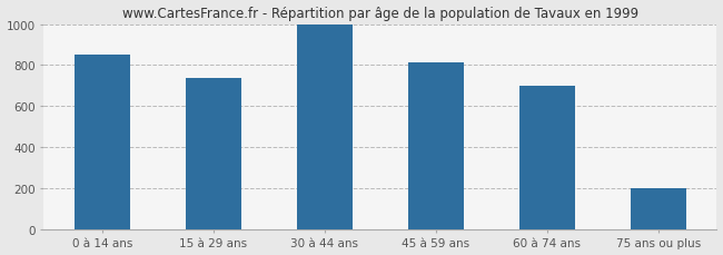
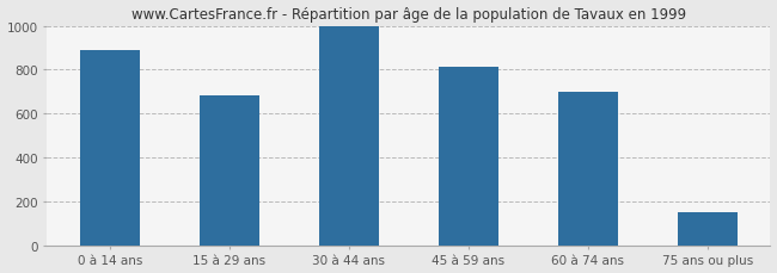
0 à 14 ans: 850 -> 890
15 à 29 ans: 740 -> 680
75 ans ou plus: 200 -> 150
